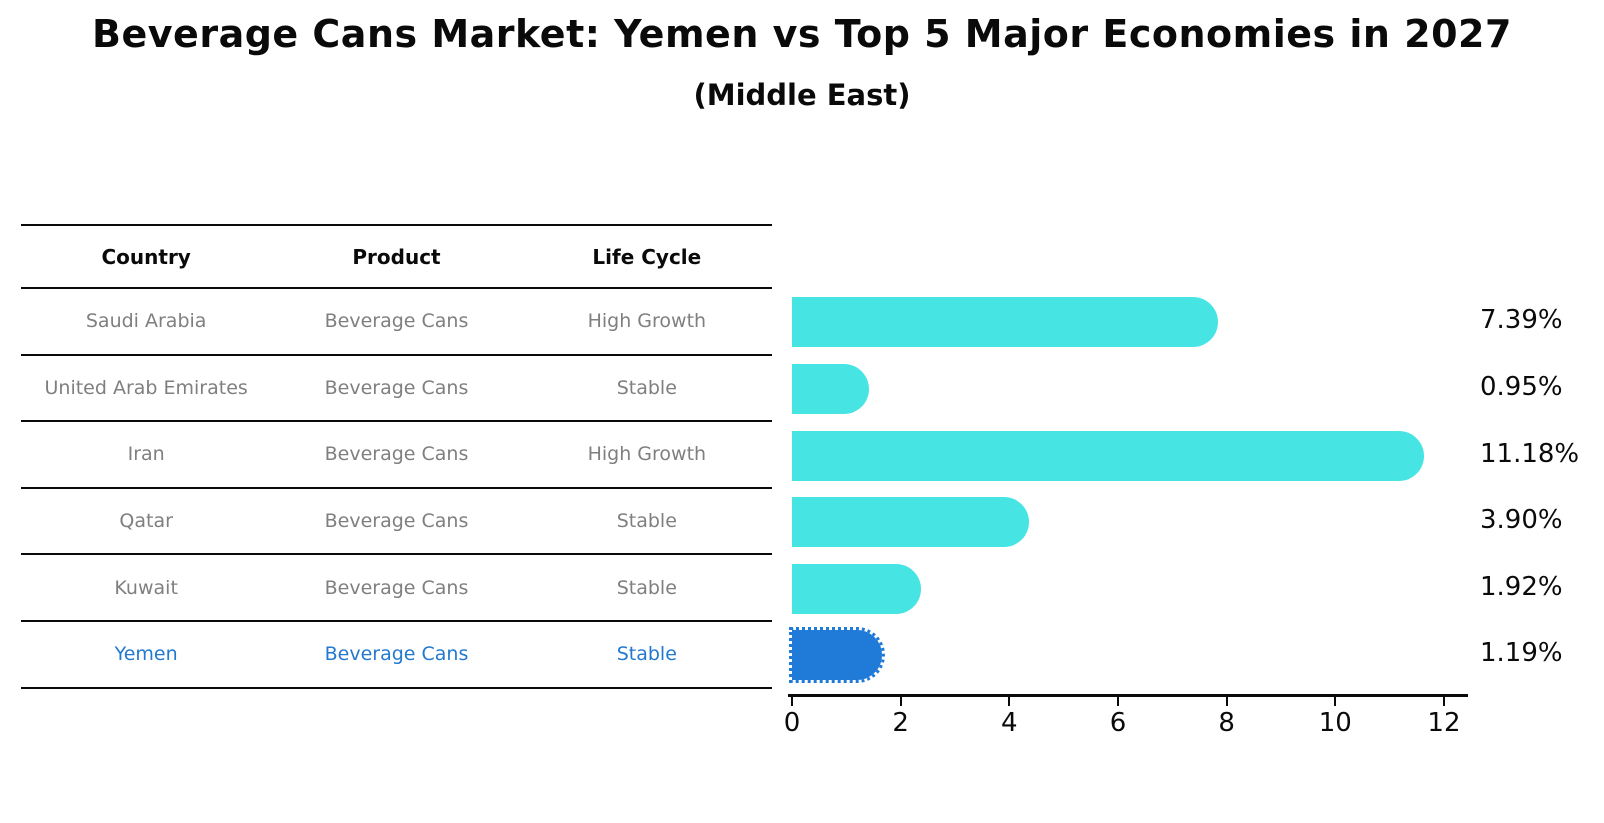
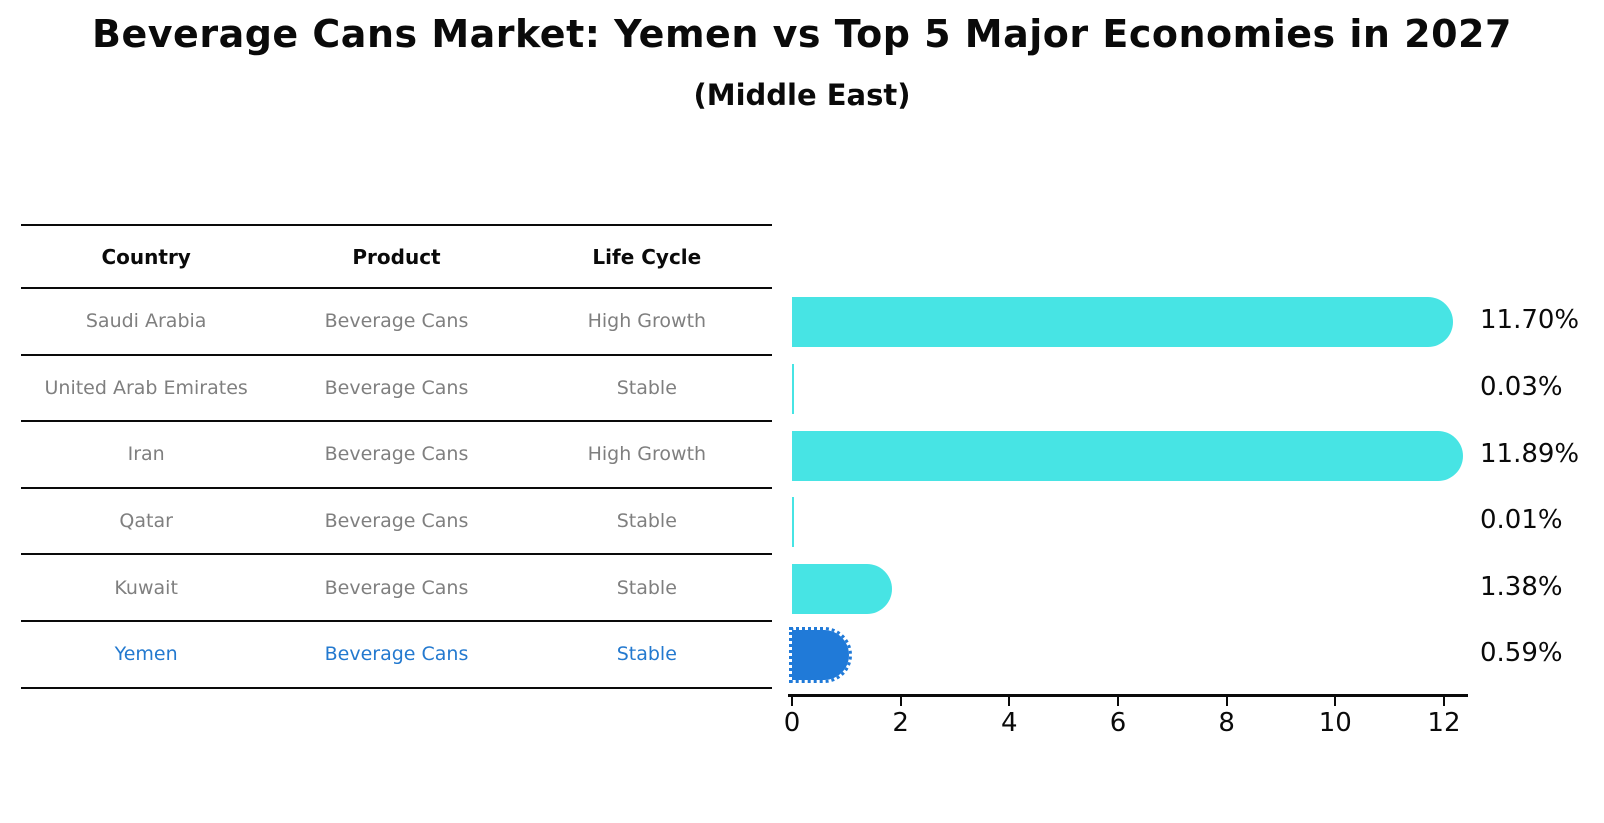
Saudi Arabia: 7.39% -> 11.70%
United Arab Emirates: 0.95% -> 0.03%
Iran: 11.18% -> 11.89%
Qatar: 3.90% -> 0.01%
Kuwait: 1.92% -> 1.38%
Yemen: 1.19% -> 0.59%
